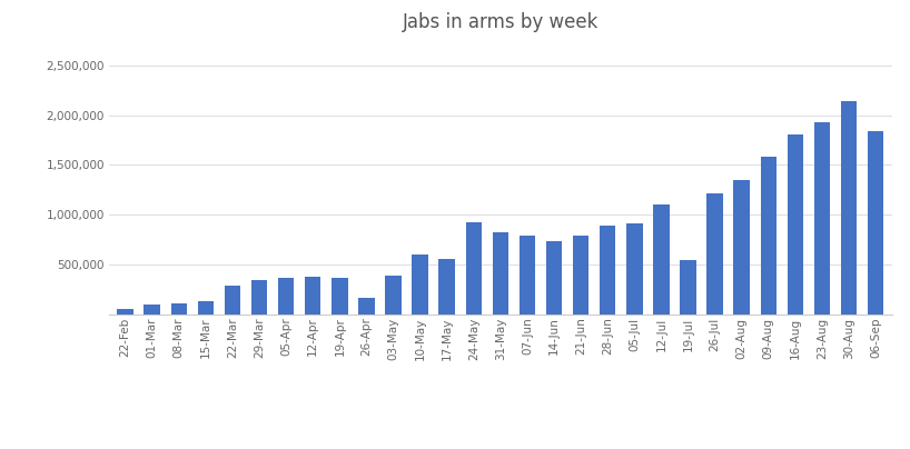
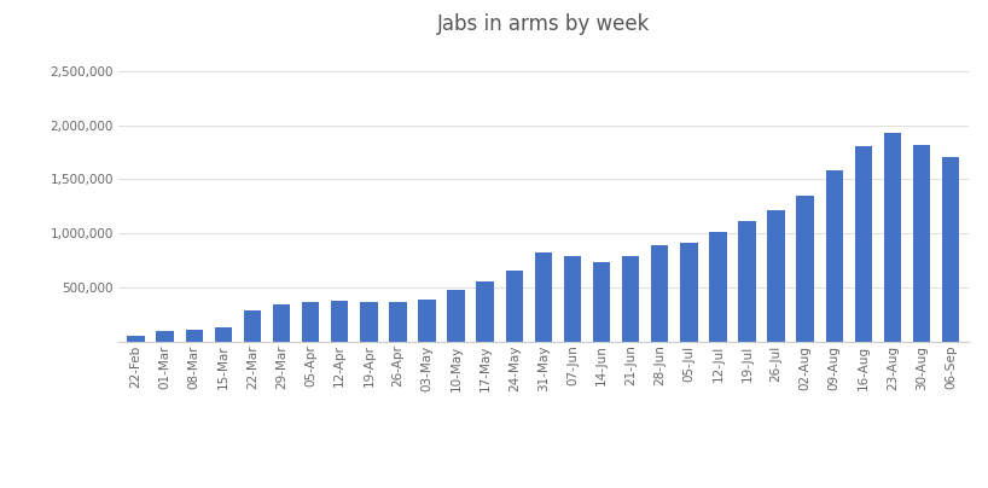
26-Apr: 160,000 -> 370,000
10-May: 600,000 -> 480,000
24-May: 920,000 -> 660,000
12-Jul: 1,100,000 -> 1,010,000
19-Jul: 540,000 -> 1,110,000
30-Aug: 2,140,000 -> 1,820,000
06-Sep: 1,840,000 -> 1,700,000
